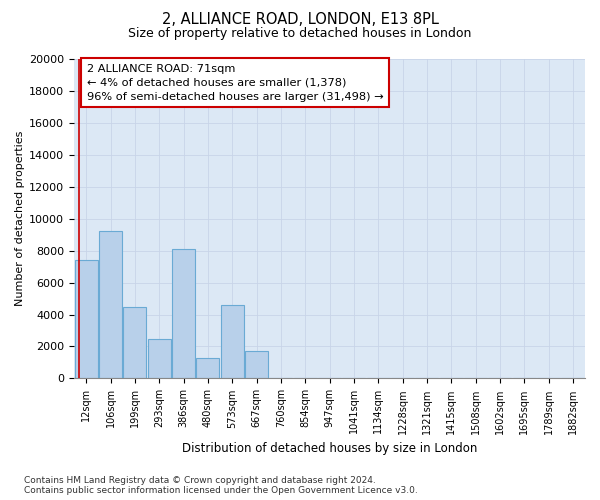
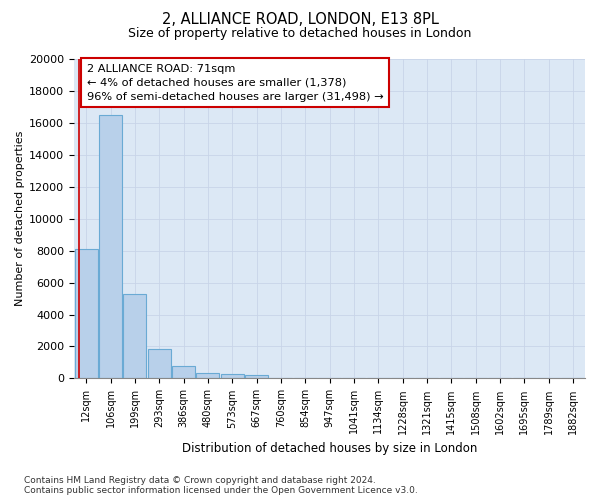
12sqm: 7400 -> 8100
106sqm: 9200 -> 16500
199sqm: 4500 -> 5300
293sqm: 2500 -> 1800
386sqm: 8100 -> 800
480sqm: 1300 -> 400
573sqm: 4600 -> 300
667sqm: 1700 -> 200
